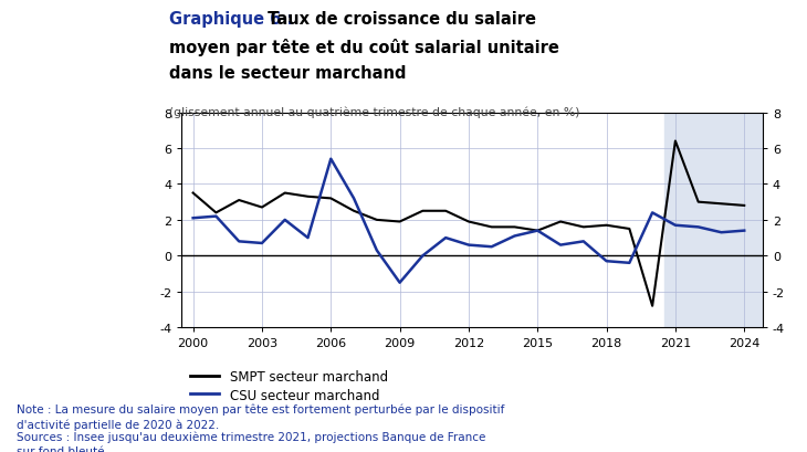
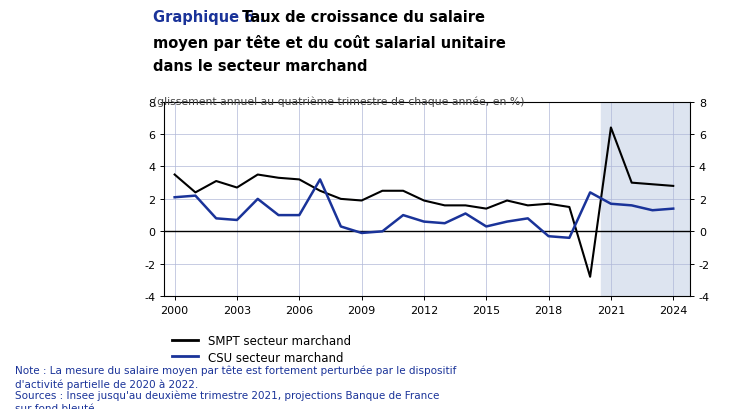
CSU secteur marchand/2006: 5.4 -> 1.0
CSU secteur marchand/2009: -1.5 -> -0.1
CSU secteur marchand/2015: 1.4 -> 0.3
